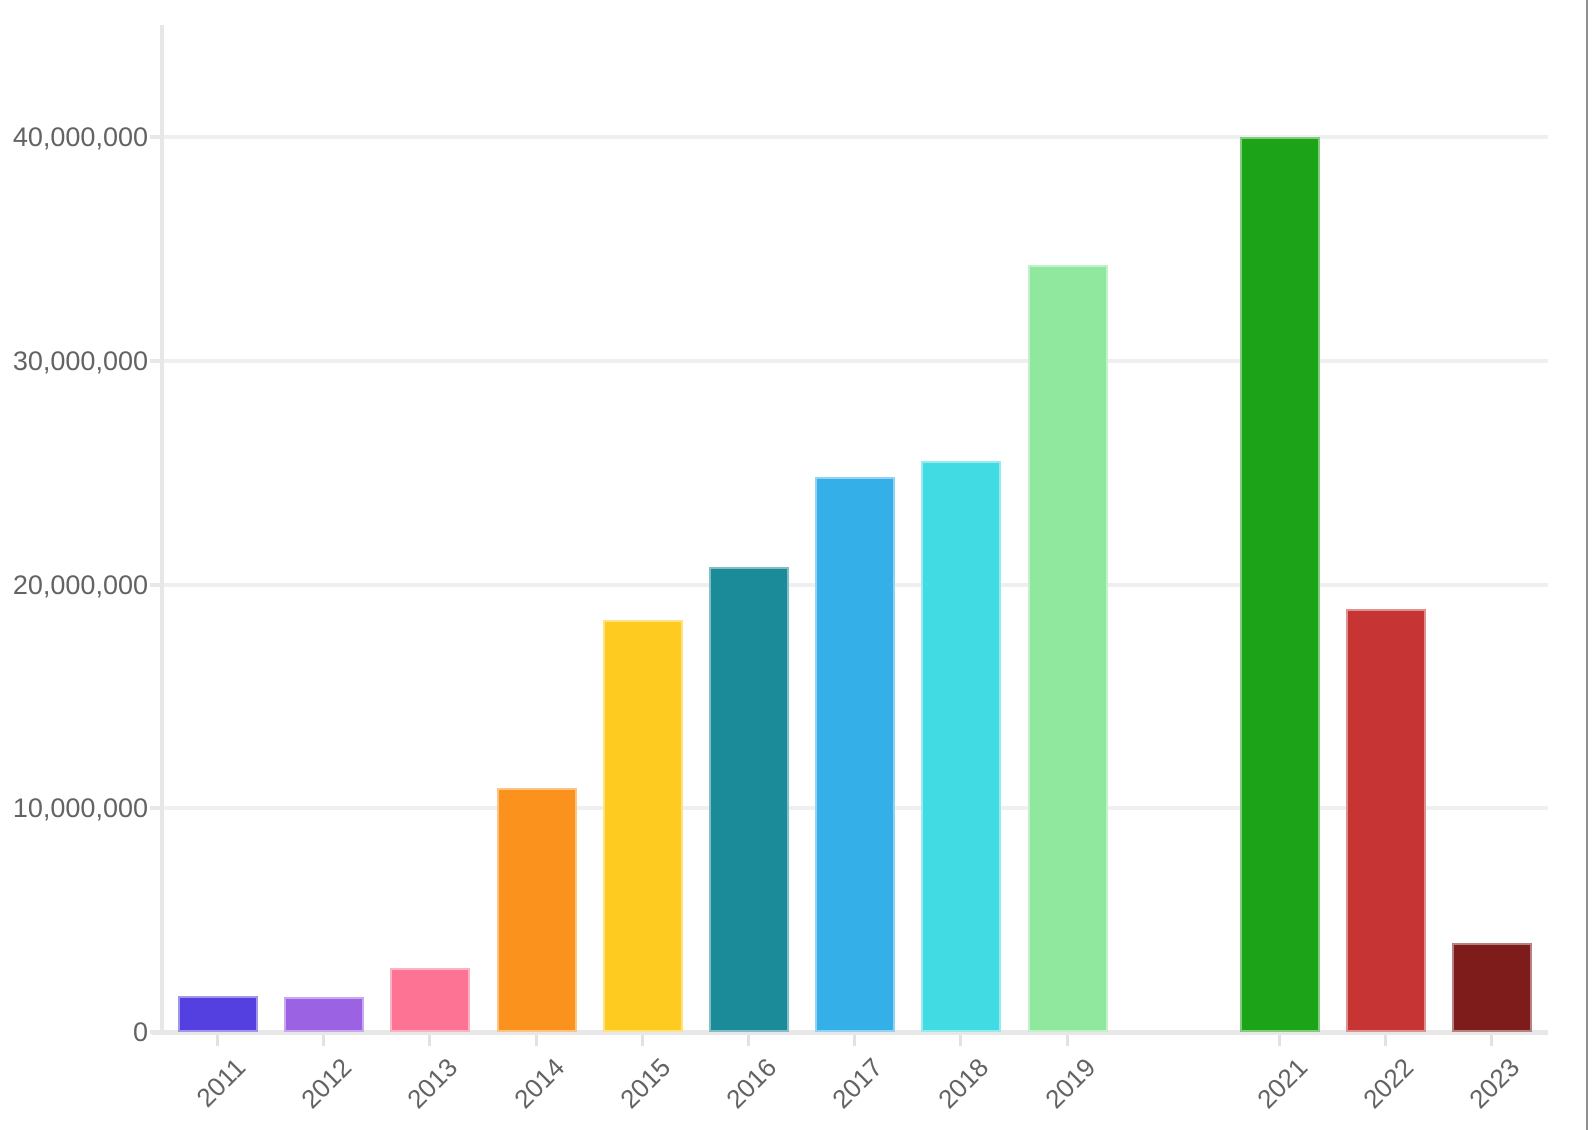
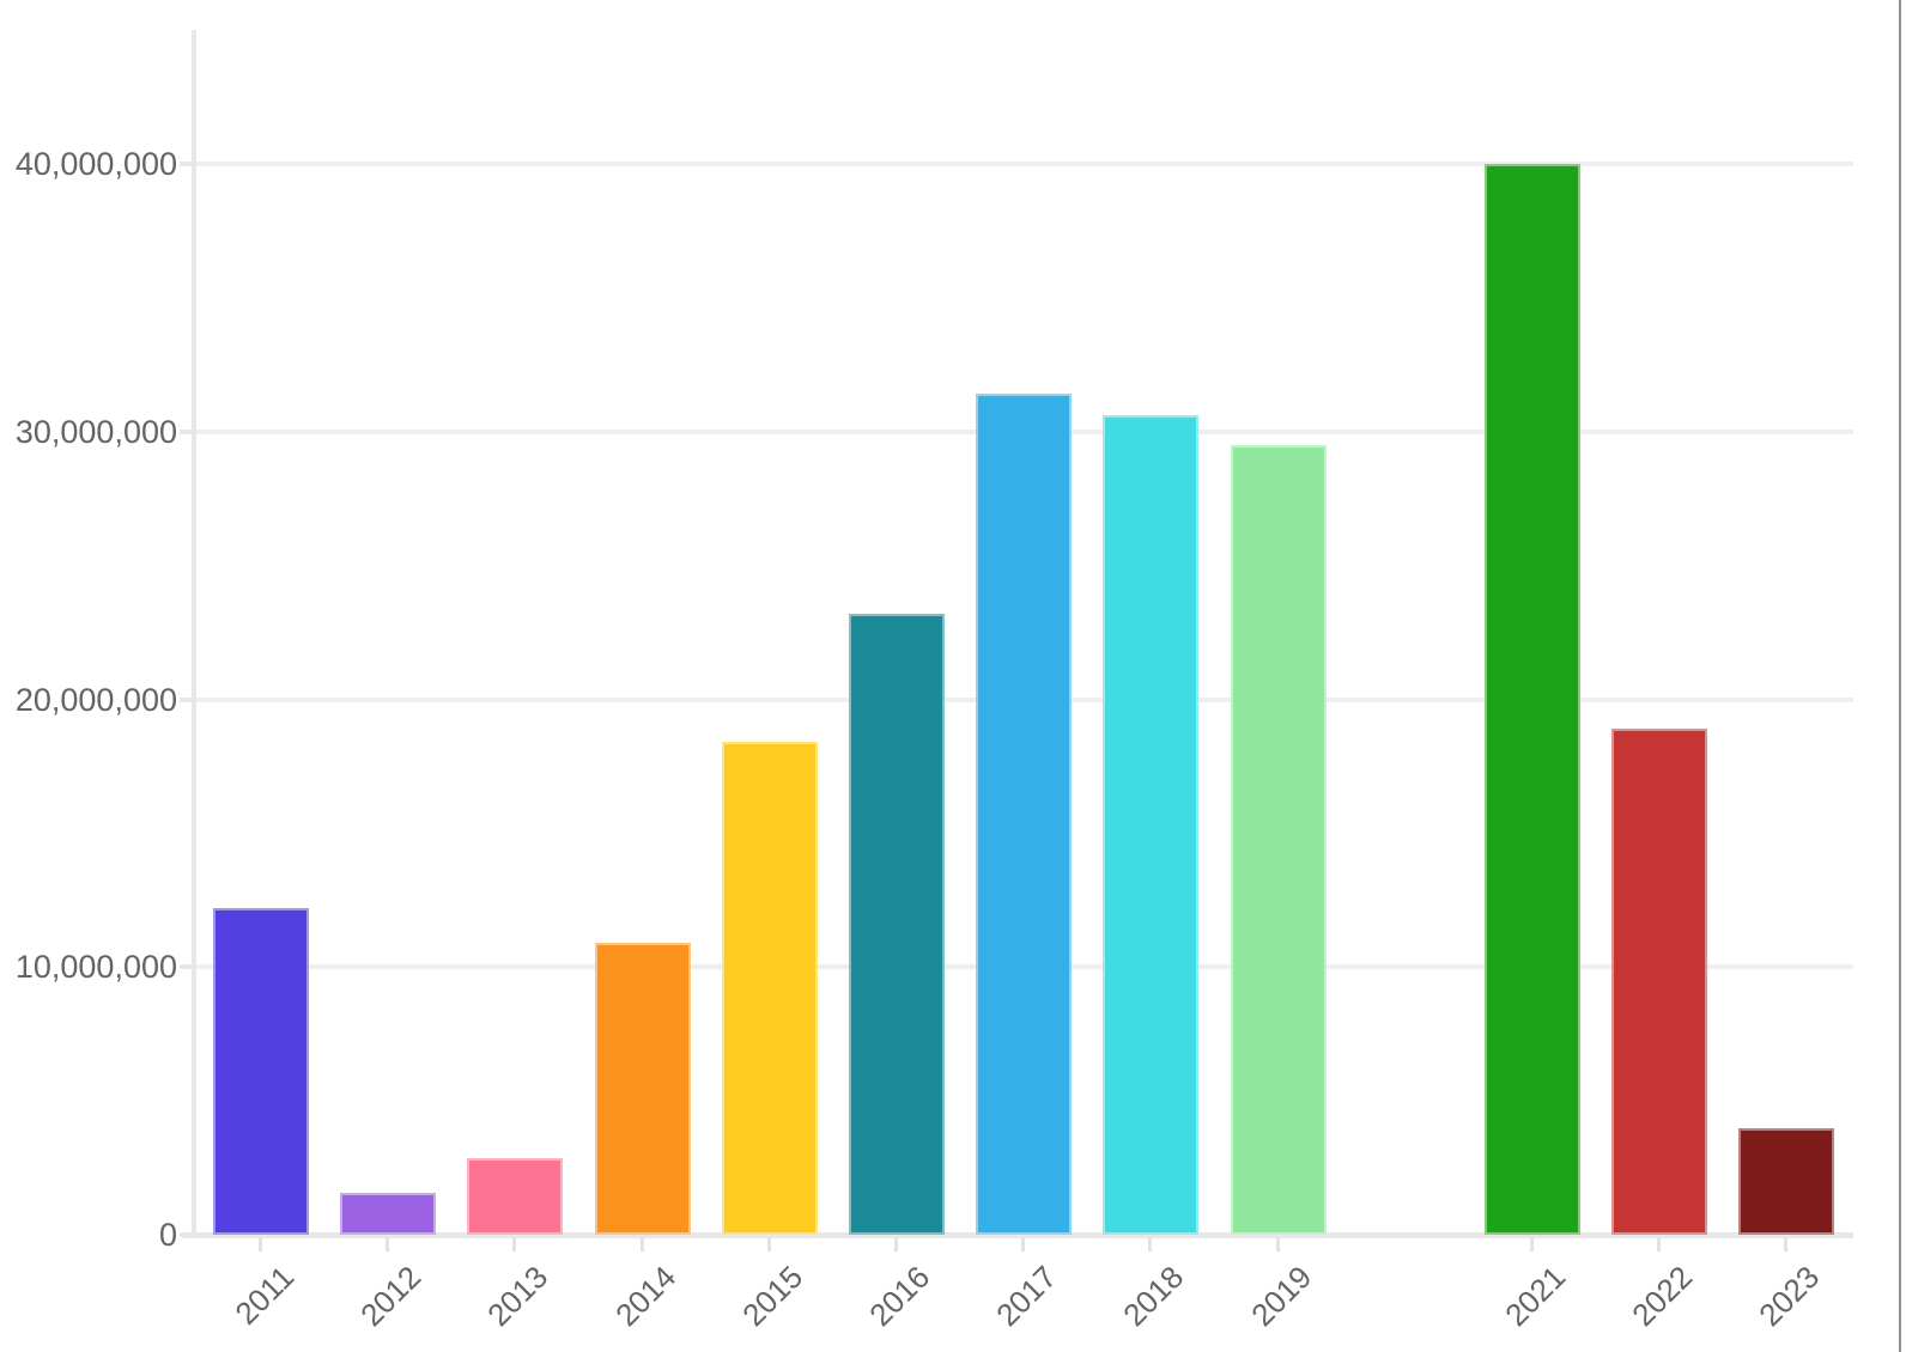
2011: 1600000 -> 12200000
2016: 20800000 -> 23200000
2017: 24800000 -> 31400000
2018: 25500000 -> 30600000
2019: 34300000 -> 29500000
